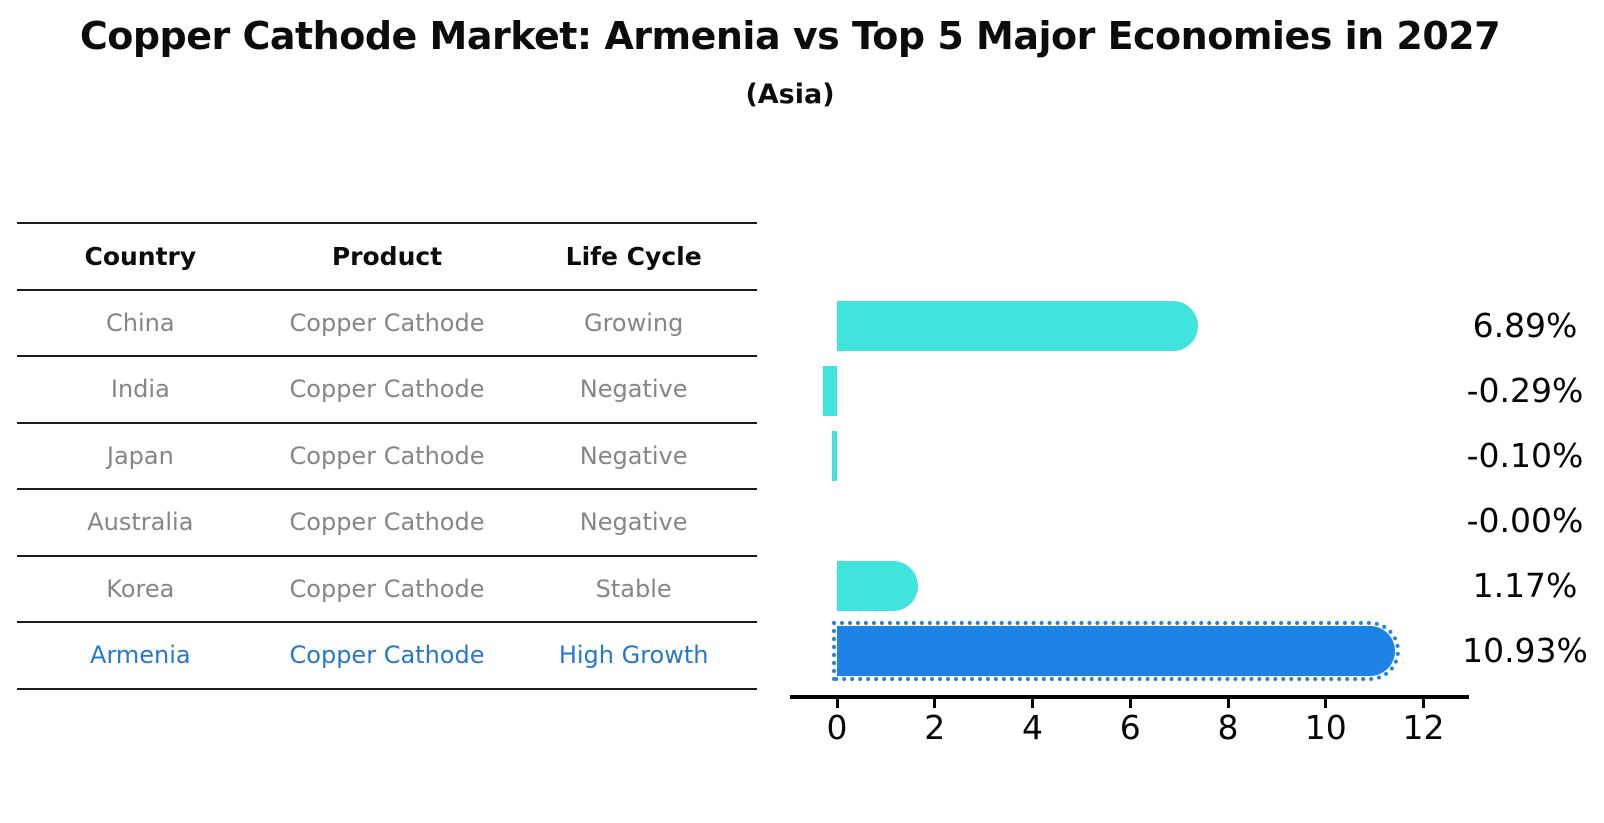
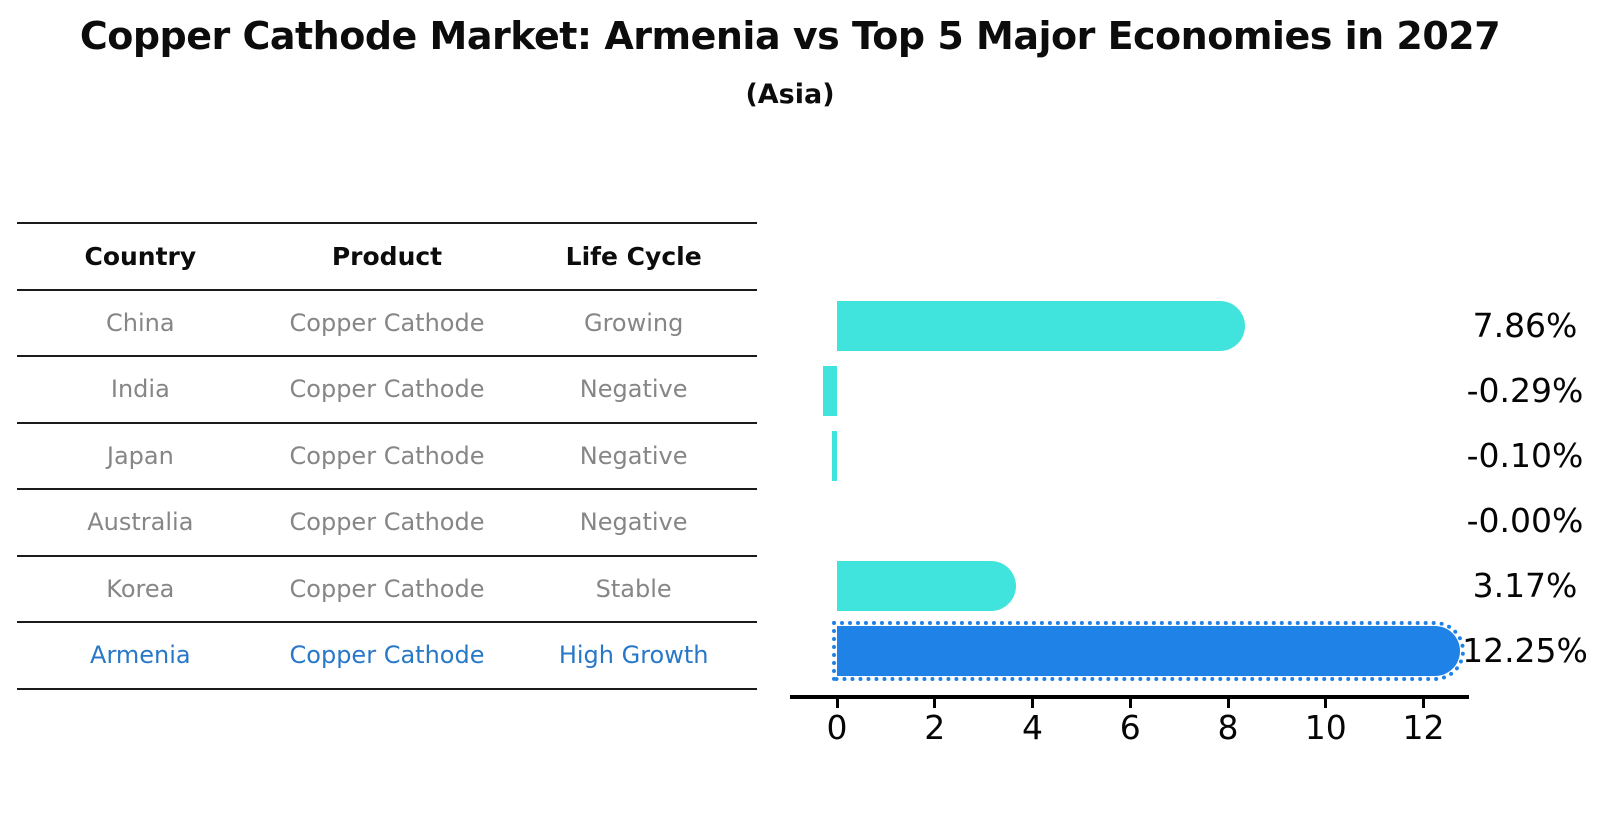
China: 6.89% -> 7.86%
Korea: 1.17% -> 3.17%
Armenia: 10.93% -> 12.25%
